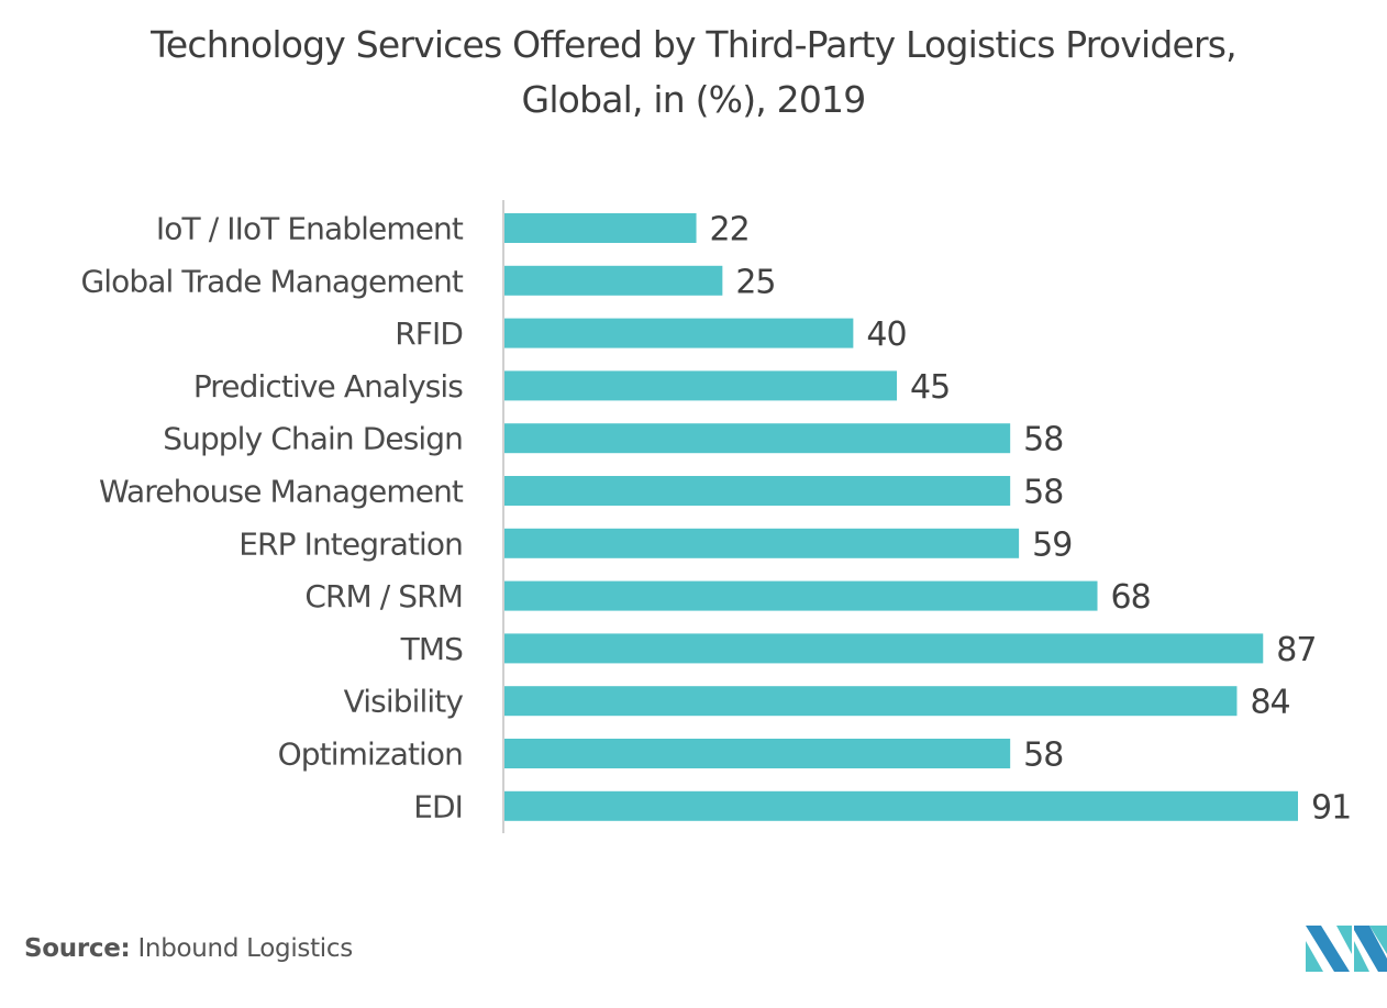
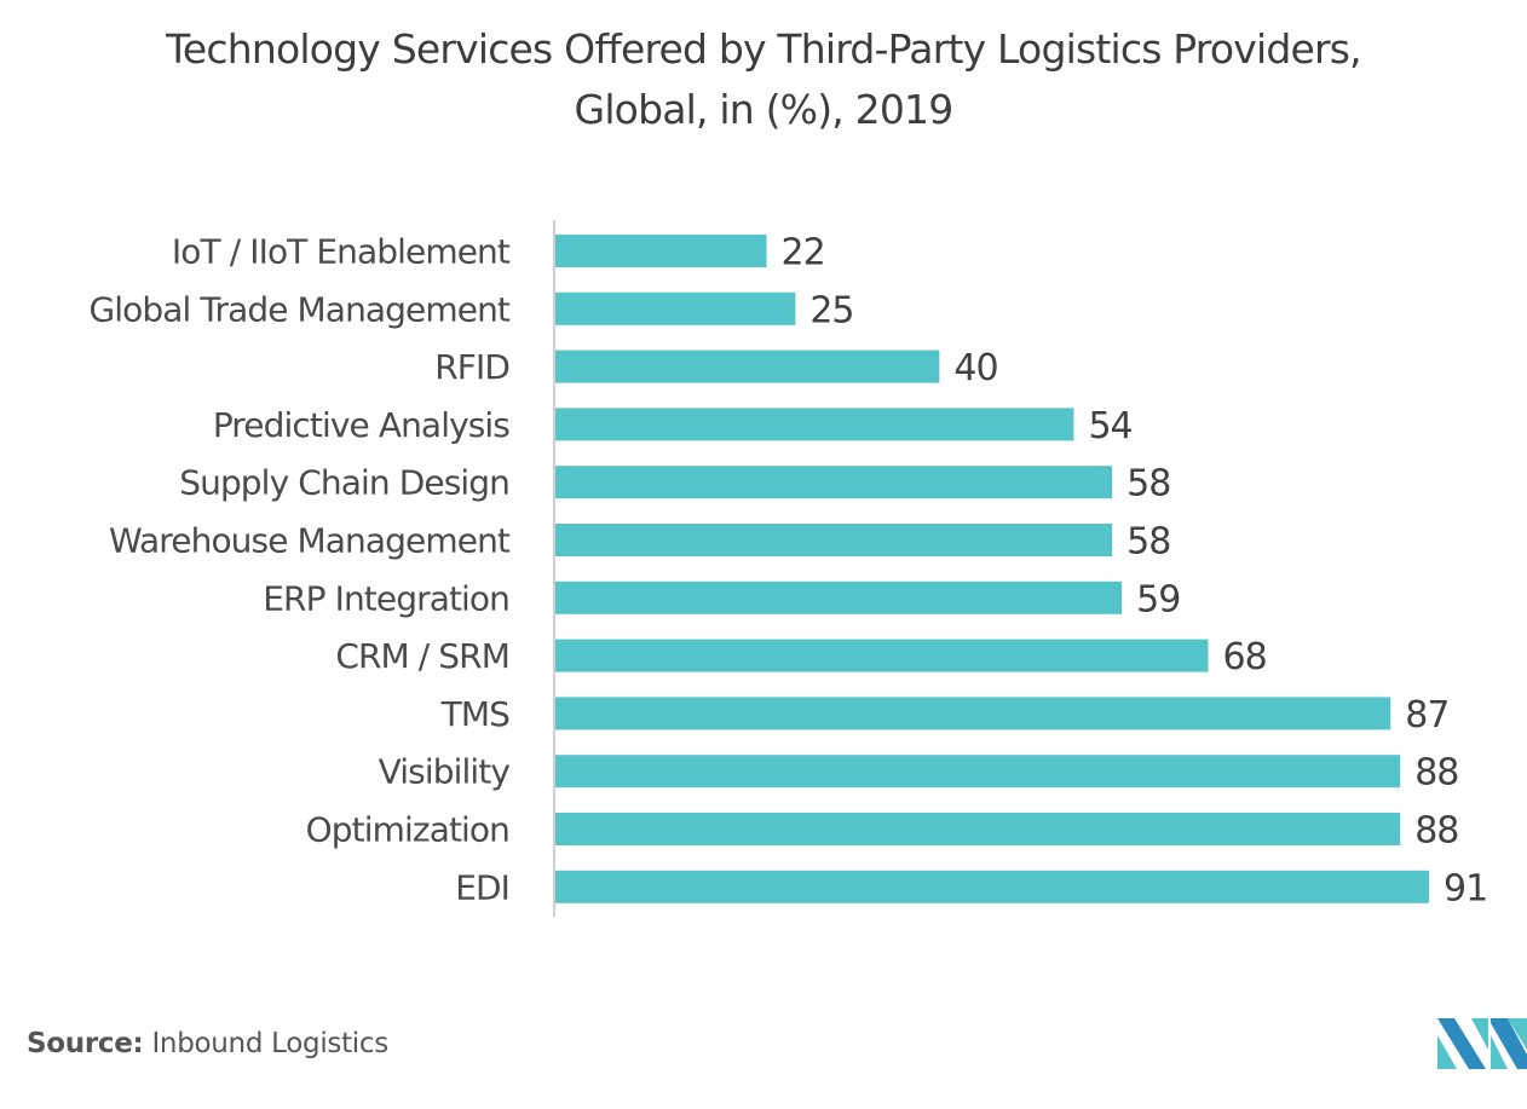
Predictive Analysis: 45 -> 54
Visibility: 84 -> 88
Optimization: 58 -> 88
